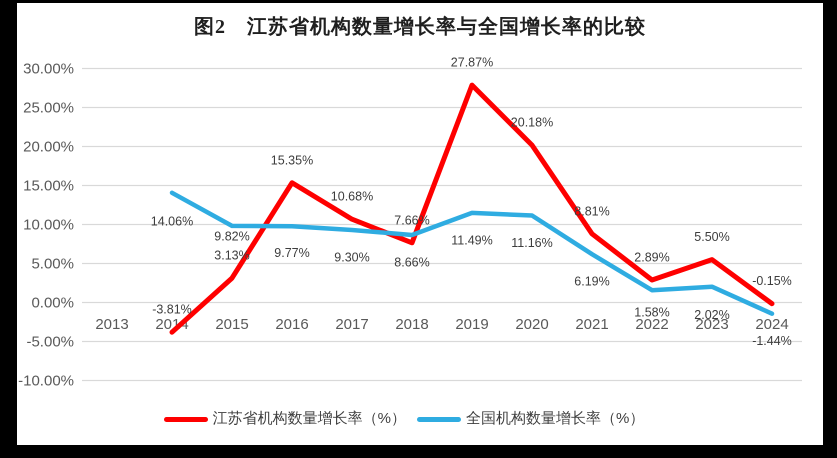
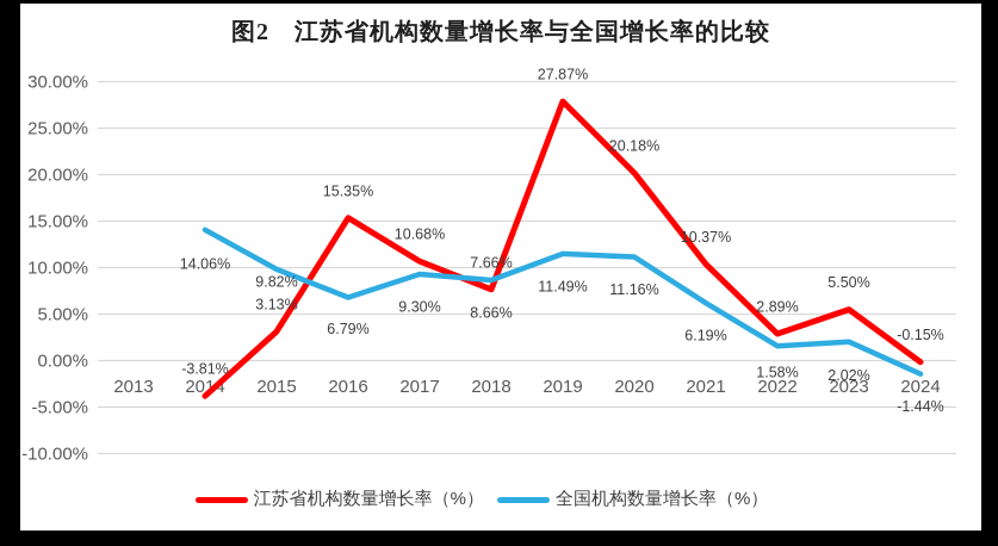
全国机构数量增长率（%）/2016: 9.77% -> 6.79%
江苏省机构数量增长率（%）/2021: 8.81% -> 10.37%
